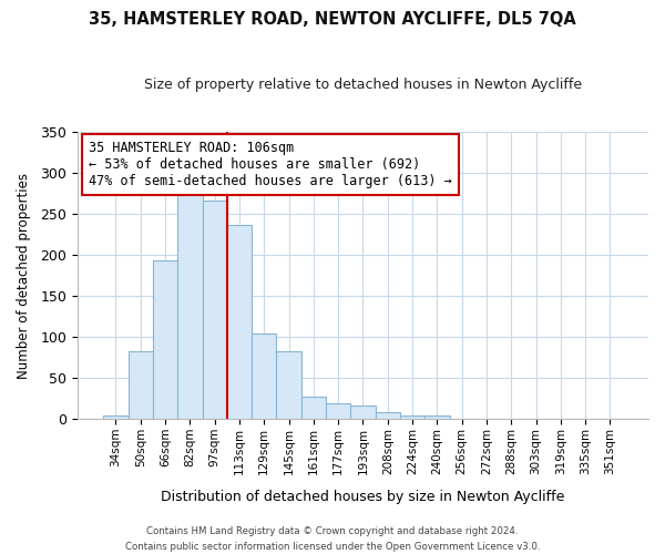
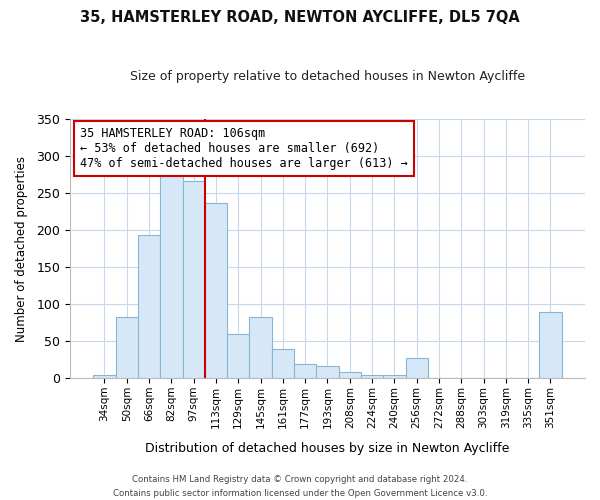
129sqm: 105 -> 60
161sqm: 28 -> 40
256sqm: 1 -> 28
351sqm: 1 -> 90
